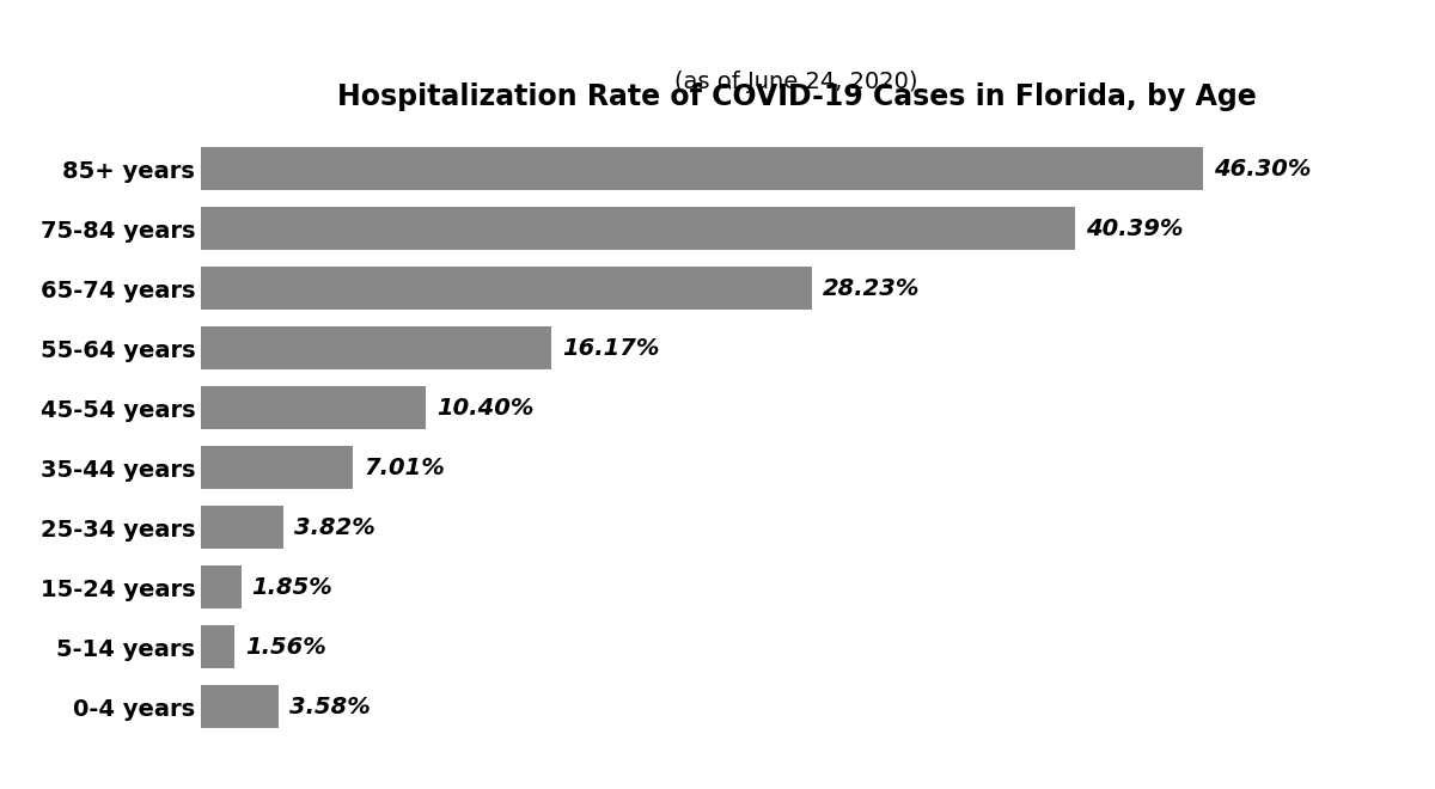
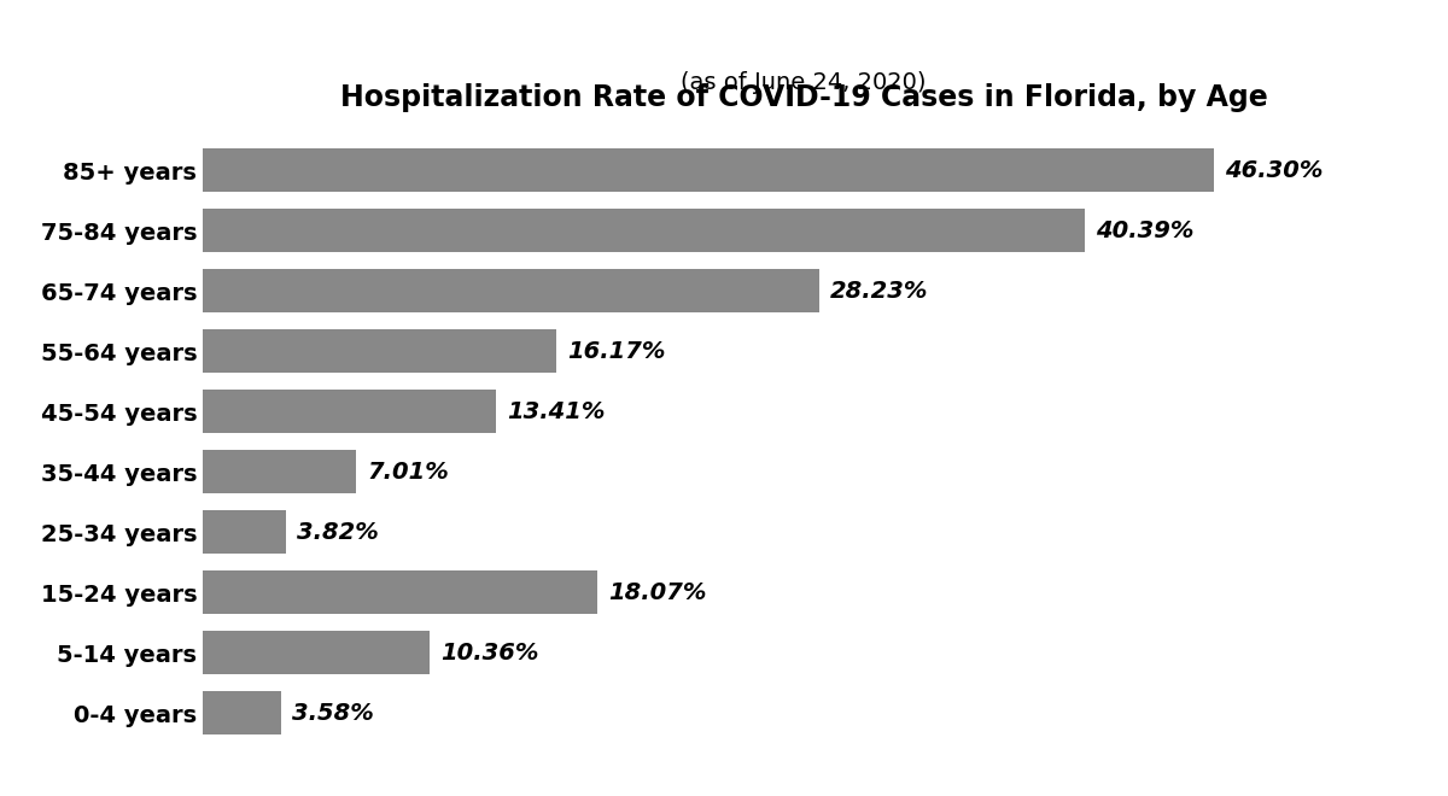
45-54 years: 10.40% -> 13.41%
15-24 years: 1.85% -> 18.07%
5-14 years: 1.56% -> 10.36%
